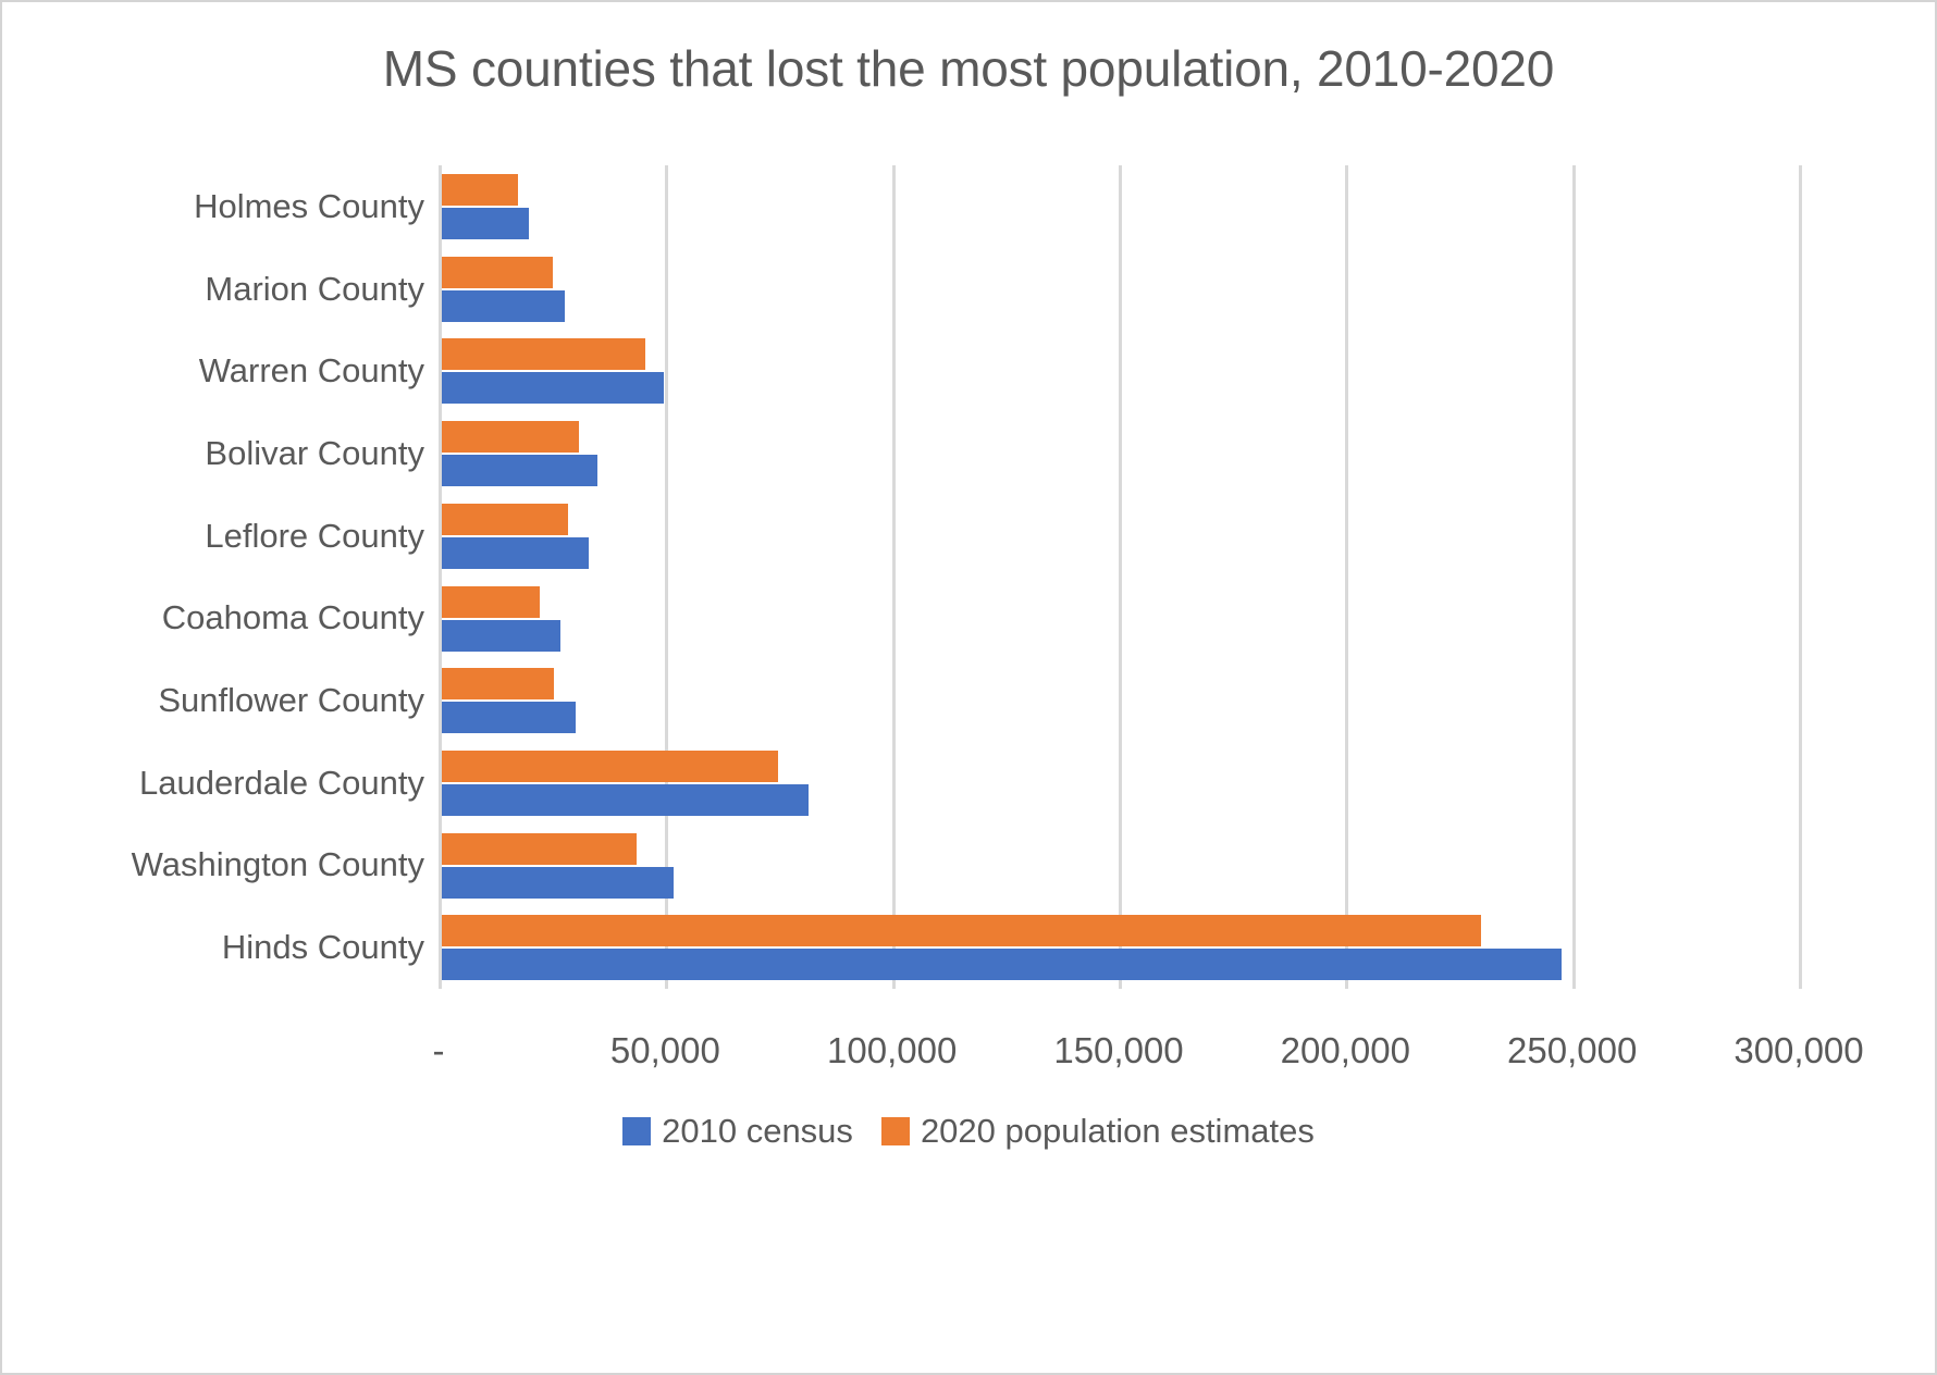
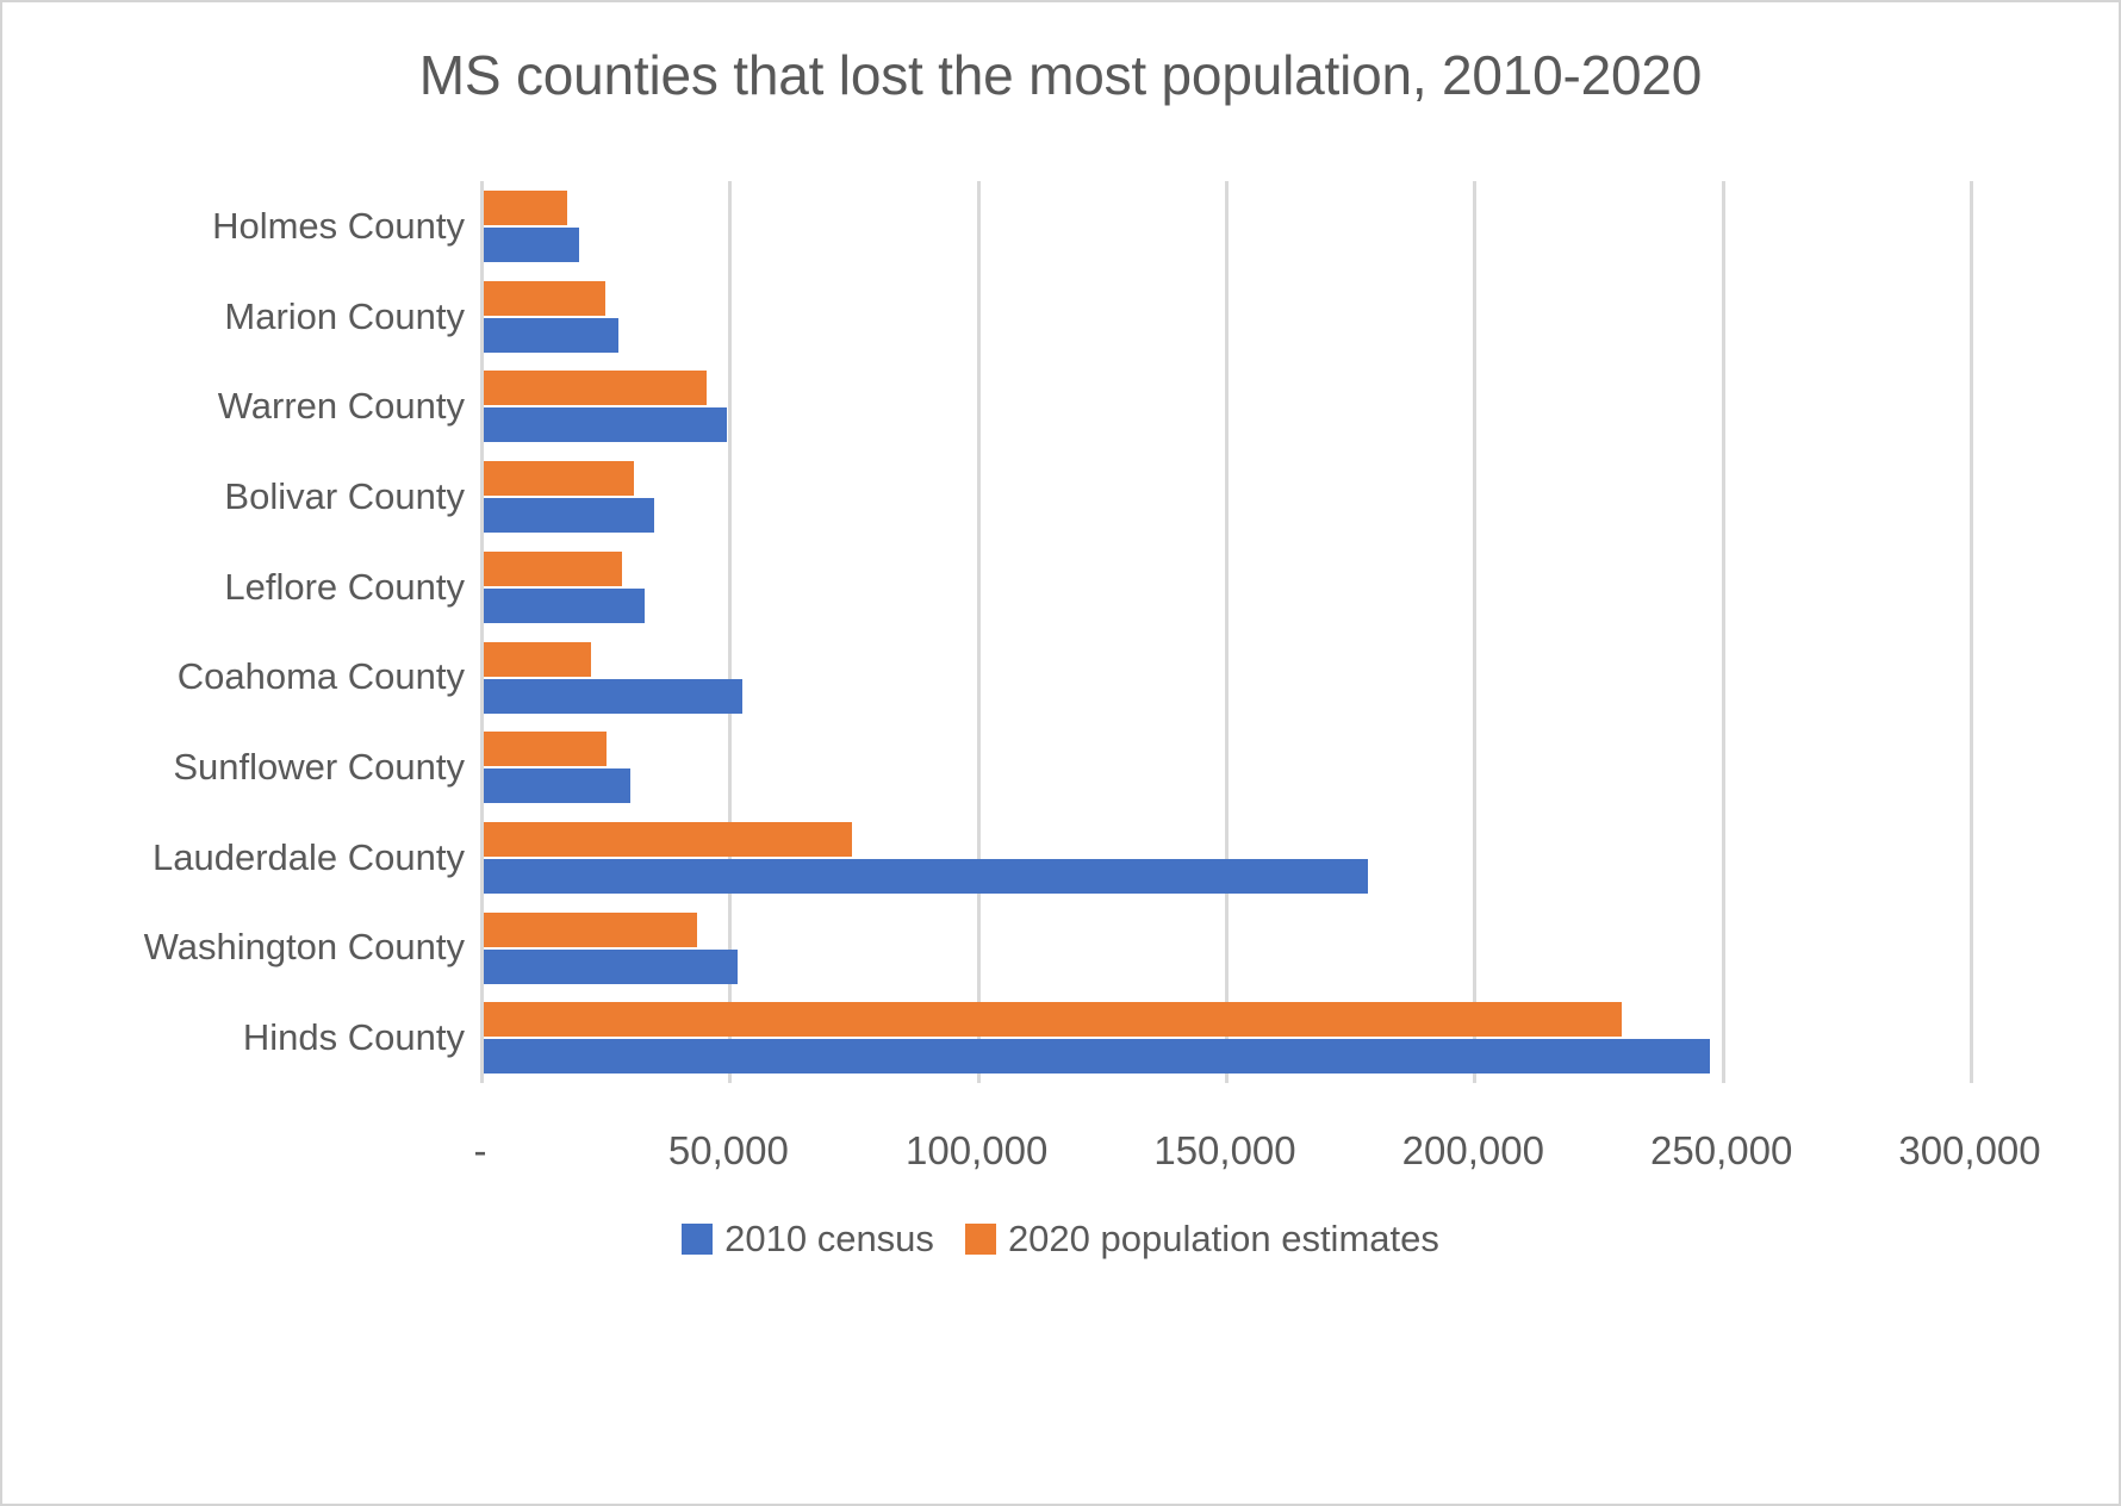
2010 census/Coahoma County: 26000 -> 52000
2010 census/Lauderdale County: 81000 -> 178000
